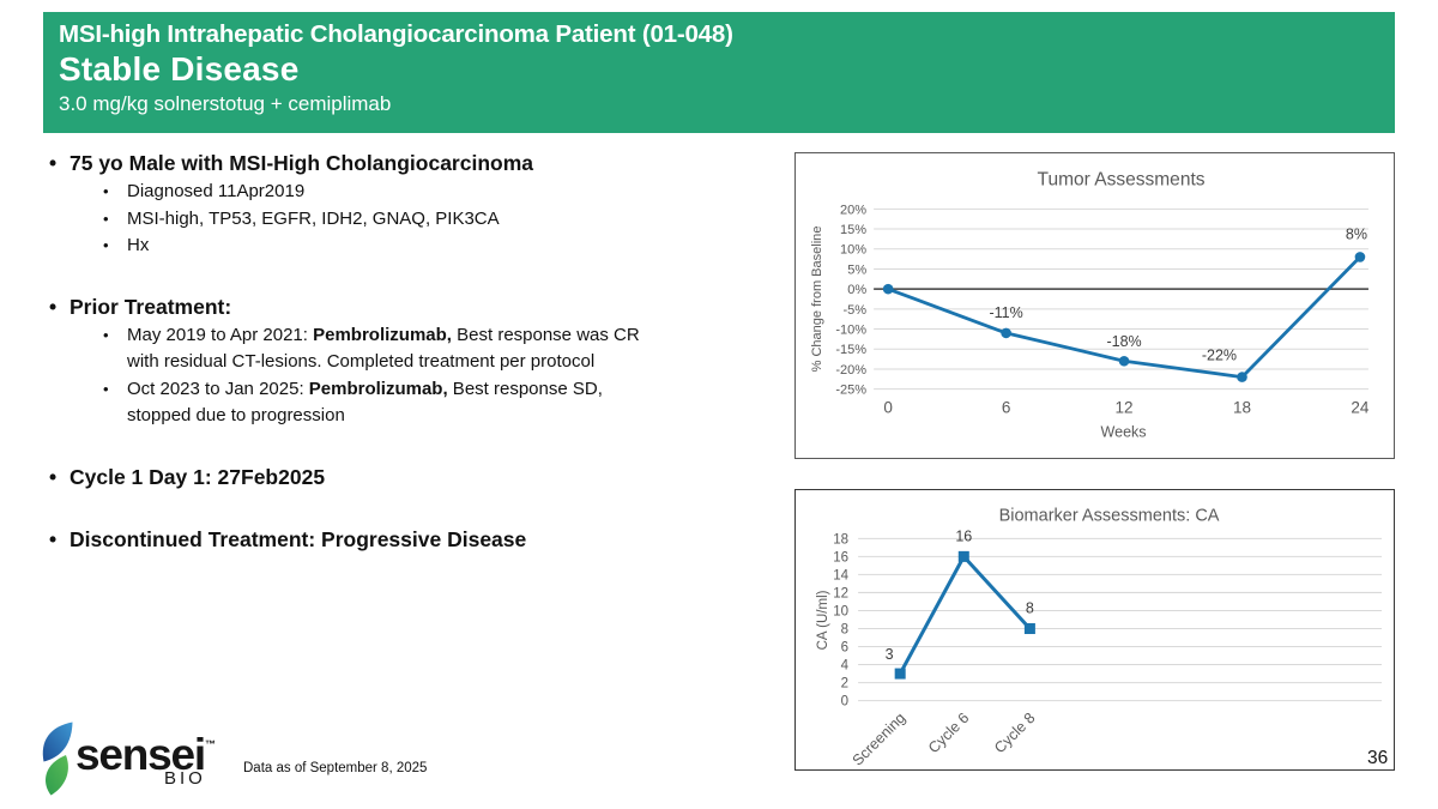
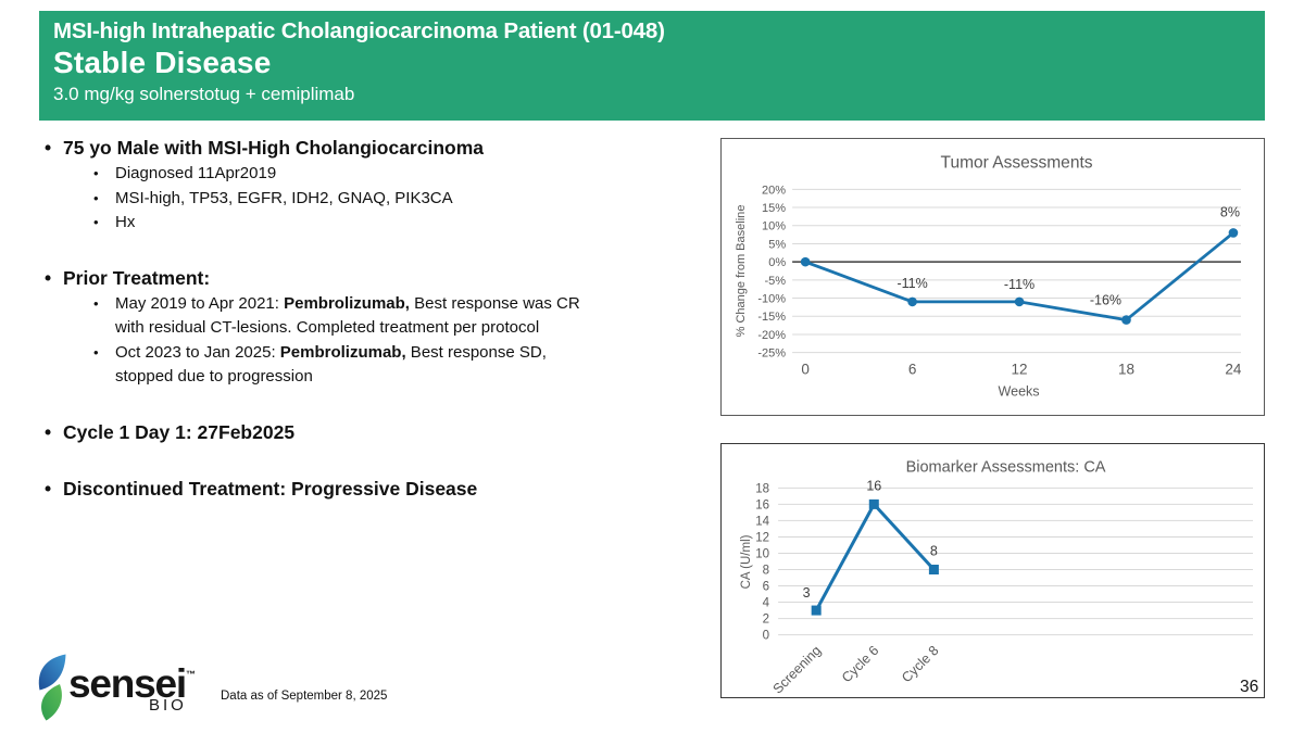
Tumor Assessments/12: -18% -> -11%
Tumor Assessments/18: -22% -> -16%
